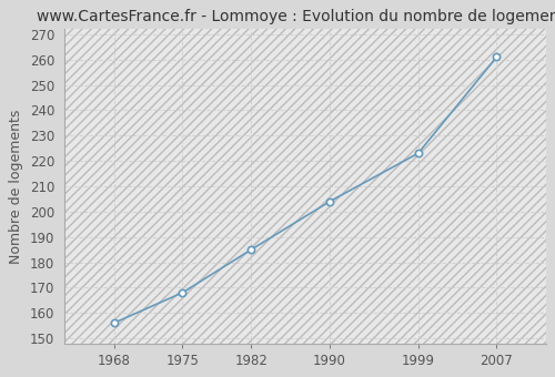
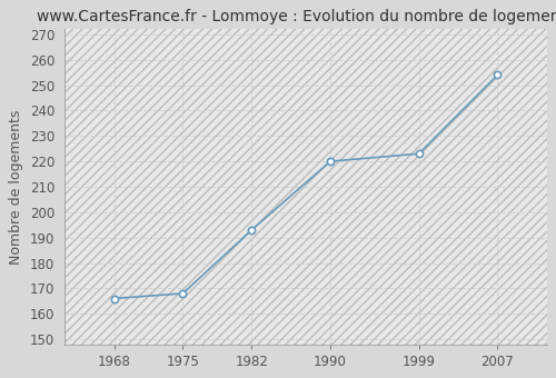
1968: 156 -> 166
1982: 185 -> 193
1990: 204 -> 220
2007: 261 -> 254
